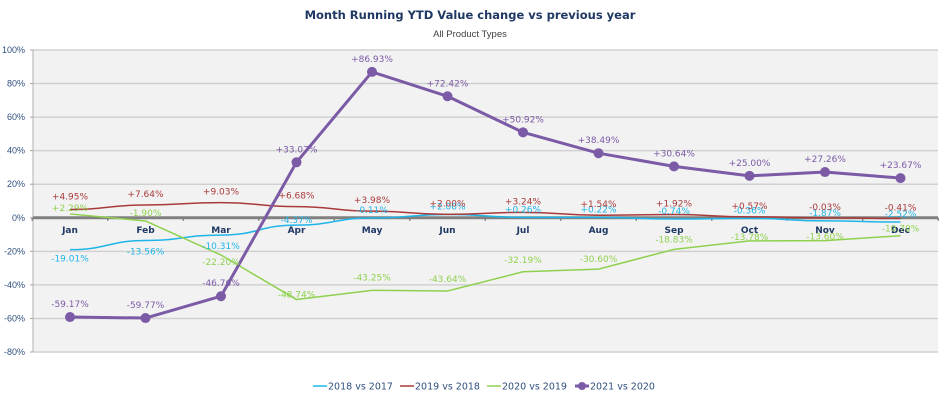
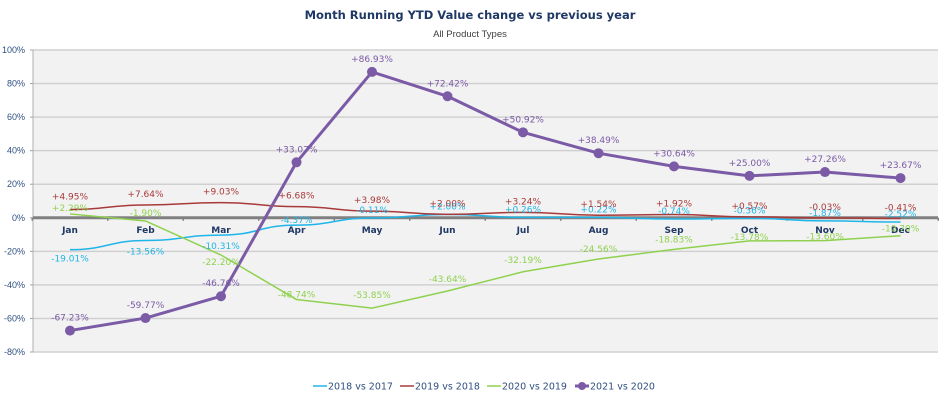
2021 vs 2020/Jan: -59.17% -> -67.23%
2020 vs 2019/May: -43.25% -> -53.85%
2020 vs 2019/Aug: -30.60% -> -24.56%
